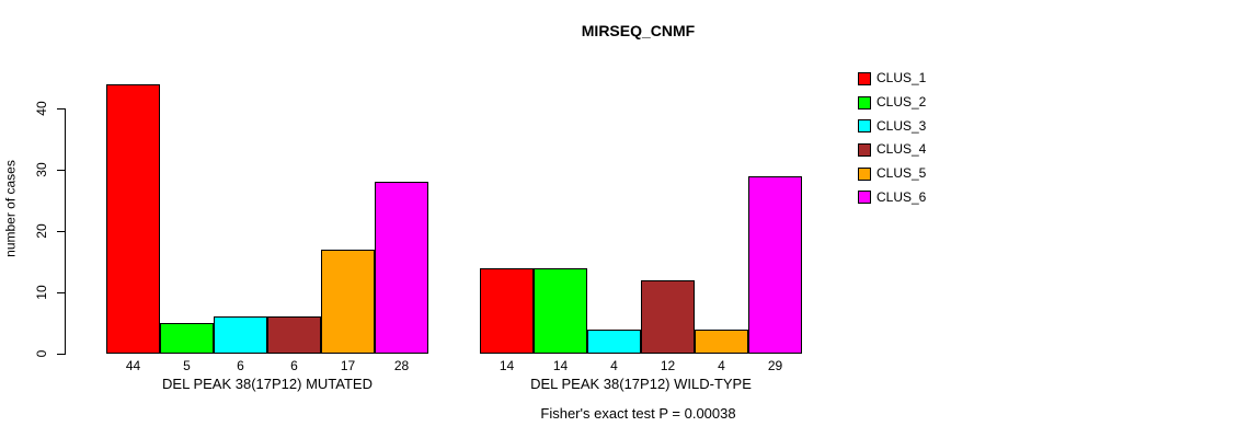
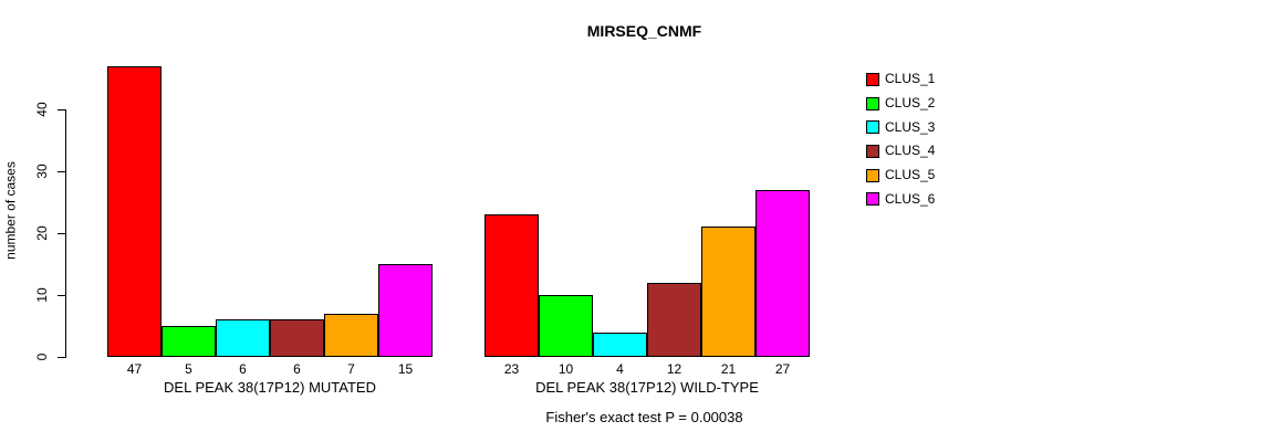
CLUS_1/DEL PEAK 38(17P12) MUTATED: 44 -> 47
CLUS_5/DEL PEAK 38(17P12) MUTATED: 17 -> 7
CLUS_6/DEL PEAK 38(17P12) MUTATED: 28 -> 15
CLUS_1/DEL PEAK 38(17P12) WILD-TYPE: 14 -> 23
CLUS_2/DEL PEAK 38(17P12) WILD-TYPE: 14 -> 10
CLUS_5/DEL PEAK 38(17P12) WILD-TYPE: 4 -> 21
CLUS_6/DEL PEAK 38(17P12) WILD-TYPE: 29 -> 27
